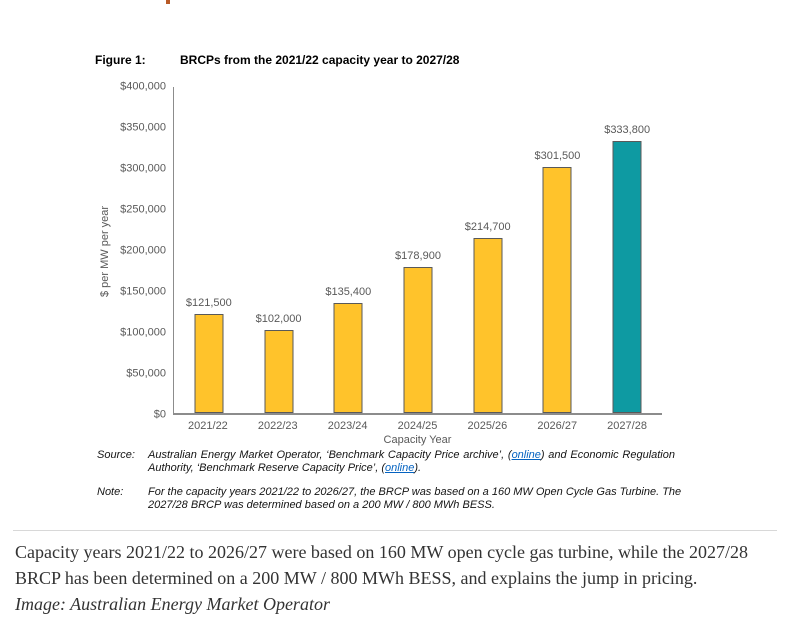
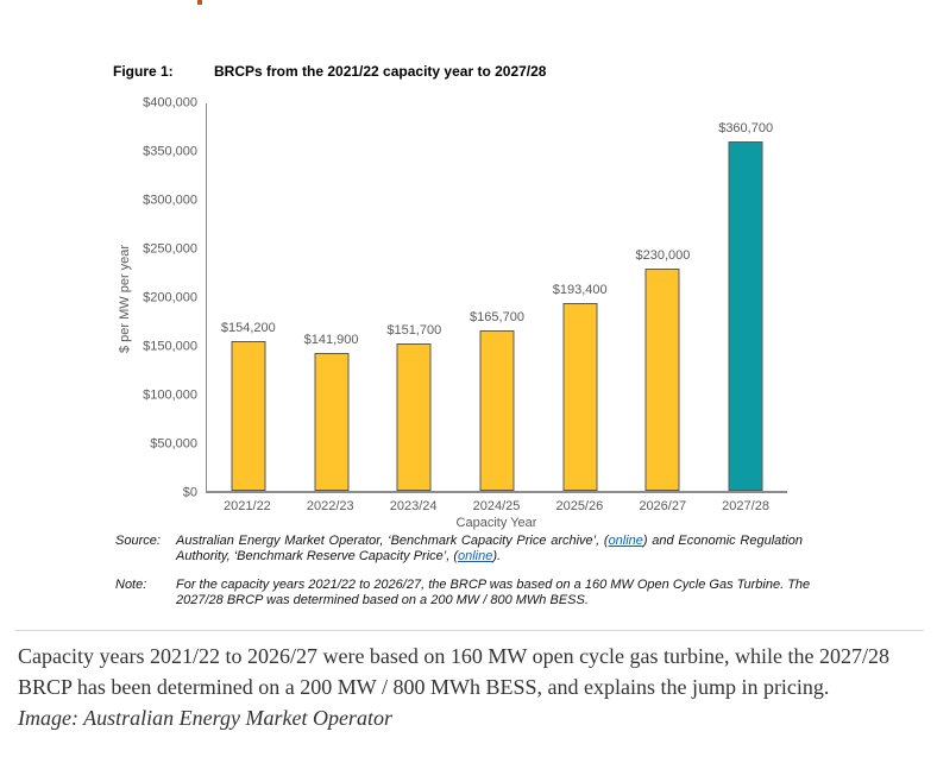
2021/22: $121,500 -> $154,200
2022/23: $102,000 -> $141,900
2023/24: $135,400 -> $151,700
2024/25: $178,900 -> $165,700
2025/26: $214,700 -> $193,400
2026/27: $301,500 -> $230,000
2027/28: $333,800 -> $360,700
